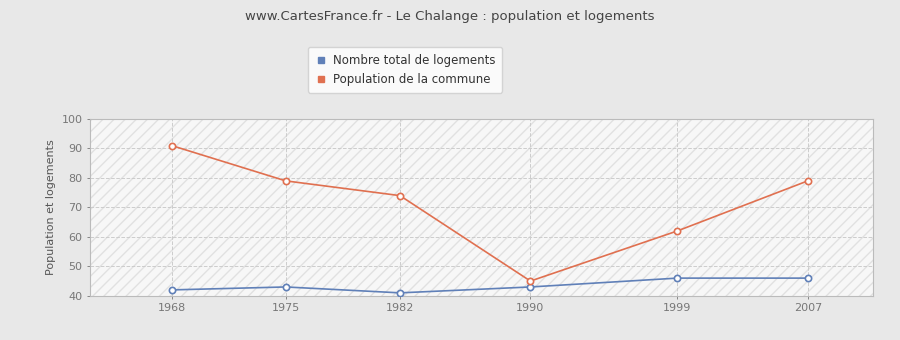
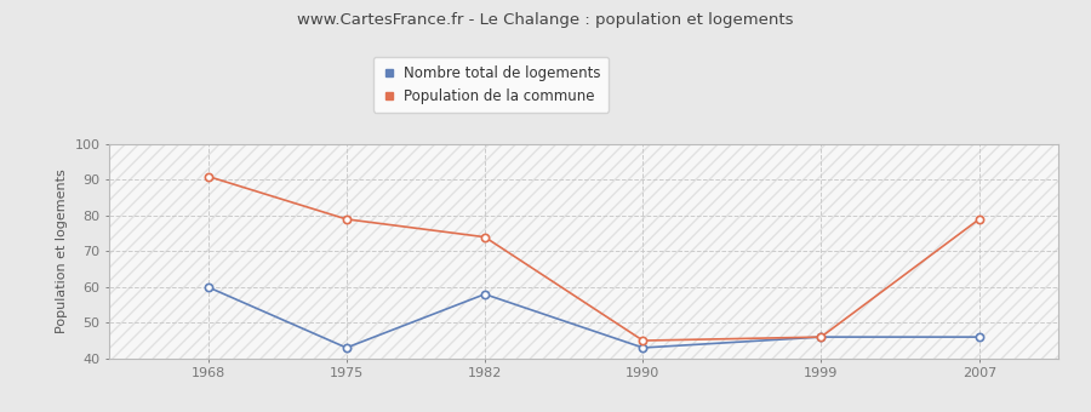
Nombre total de logements/1968: 42 -> 60
Nombre total de logements/1982: 41 -> 58
Population de la commune/1999: 62 -> 46
